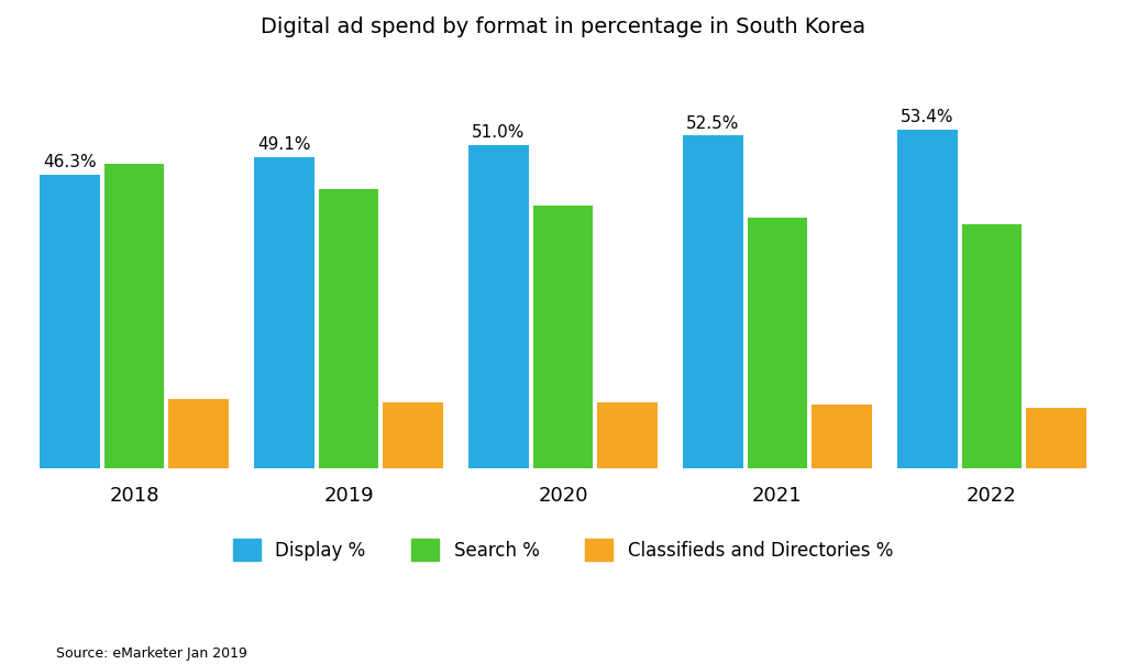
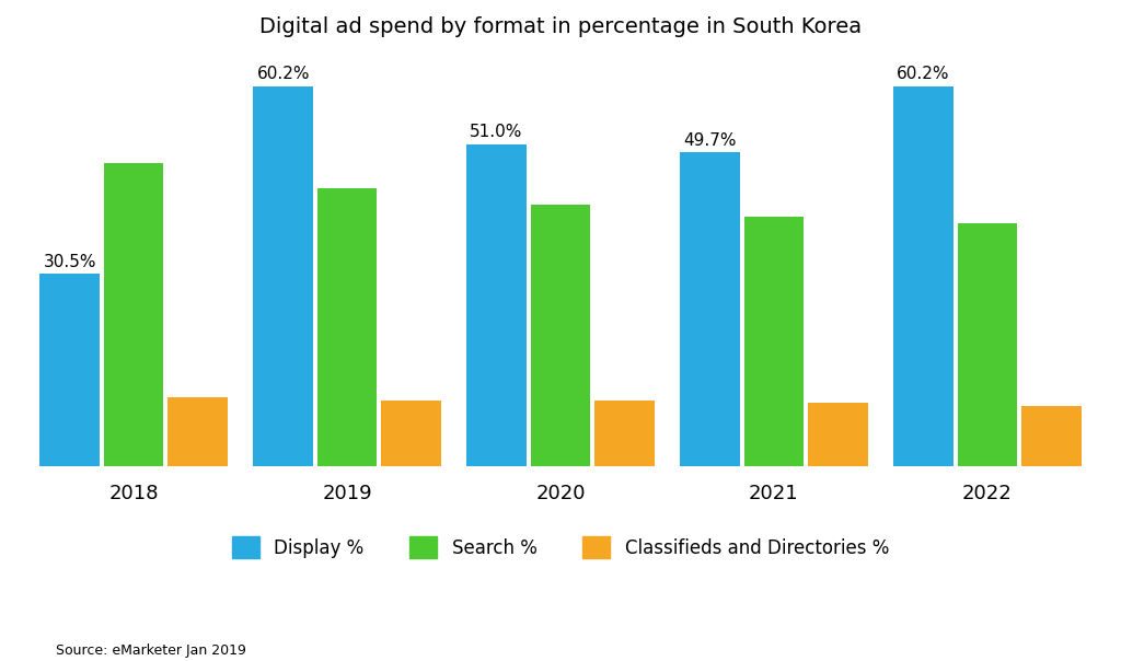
Display %/2018: 46.3% -> 30.5%
Display %/2019: 49.1% -> 60.2%
Display %/2021: 52.5% -> 49.7%
Display %/2022: 53.4% -> 60.2%
